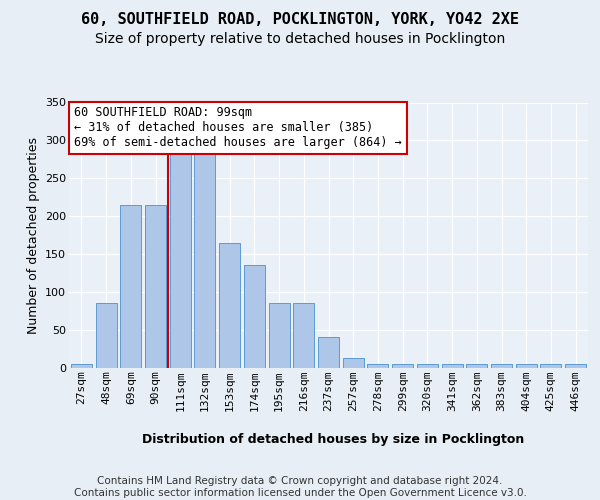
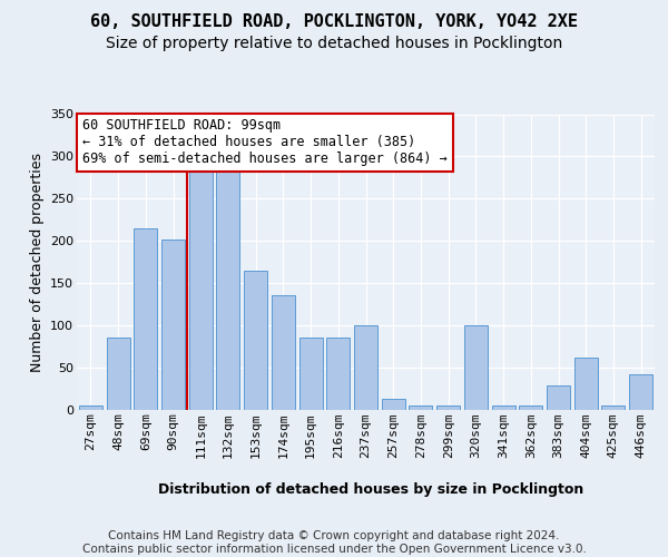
90sqm: 215 -> 202
237sqm: 40 -> 100
320sqm: 5 -> 100
383sqm: 5 -> 28
404sqm: 5 -> 62
446sqm: 5 -> 42
